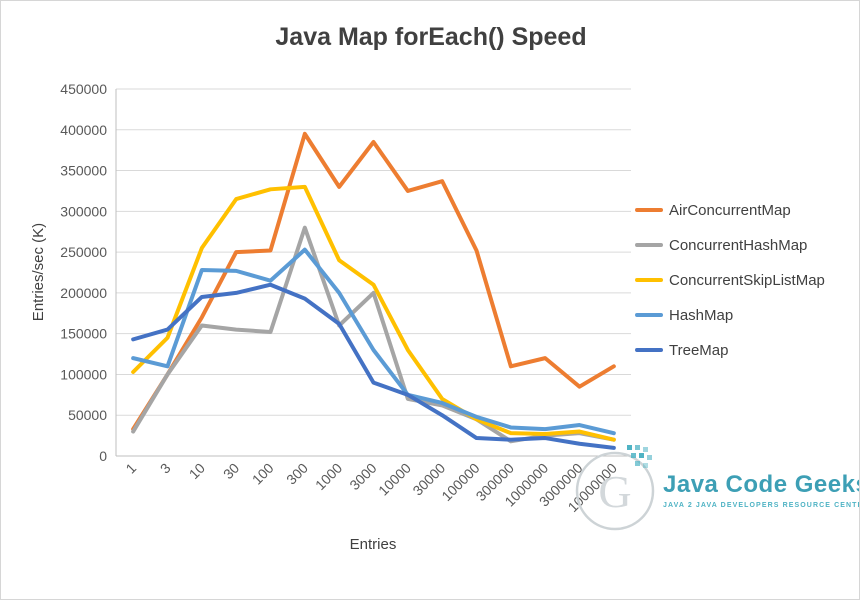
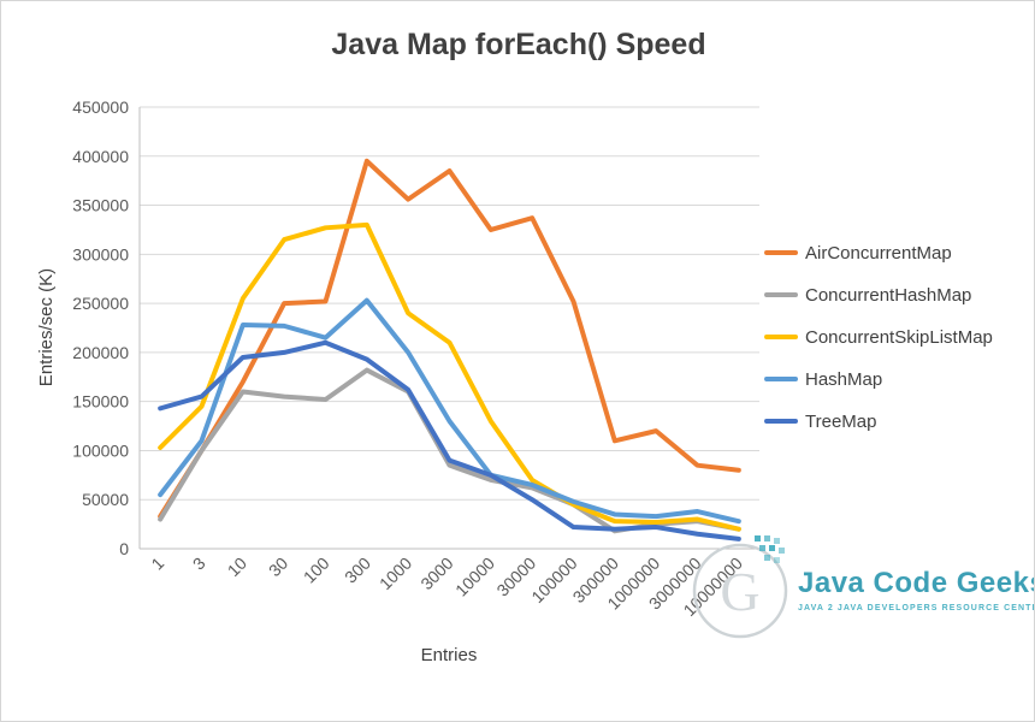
HashMap/1: 120000 -> 60000
ConcurrentHashMap/300: 280000 -> 180000
AirConcurrentMap/1000: 330000 -> 360000
ConcurrentHashMap/3000: 200000 -> 80000
AirConcurrentMap/10000000: 110000 -> 80000
